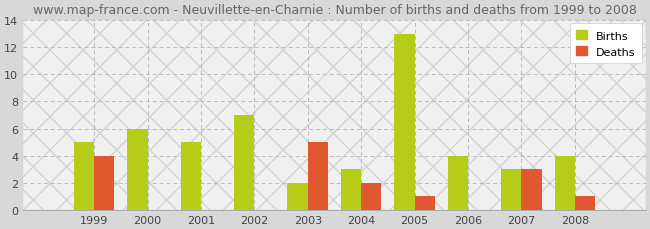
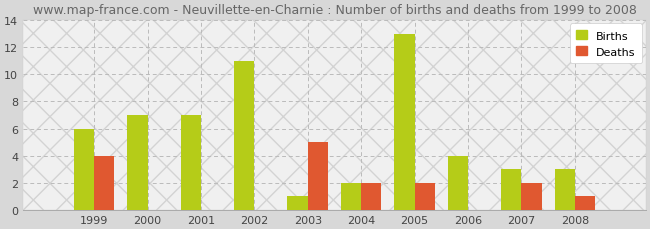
Births/1999: 5 -> 6
Births/2000: 6 -> 7
Births/2001: 5 -> 7
Births/2002: 7 -> 11
Births/2003: 2 -> 1
Births/2004: 3 -> 2
Deaths/2005: 1 -> 2
Deaths/2007: 3 -> 2
Births/2008: 4 -> 3
